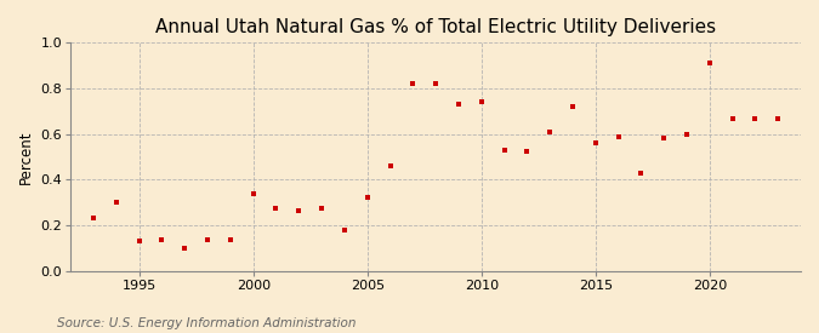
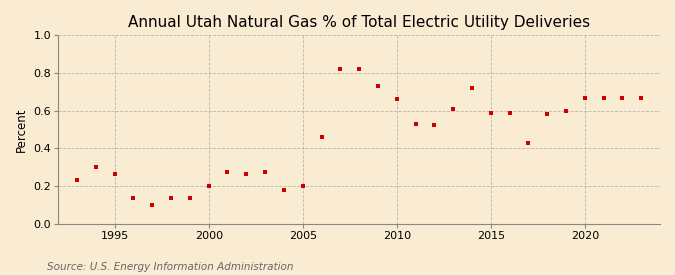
1995: 0.13 -> 0.27
2000: 0.34 -> 0.20
2005: 0.32 -> 0.20
2010: 0.74 -> 0.66
2015: 0.56 -> 0.59
2020: 0.91 -> 0.67
